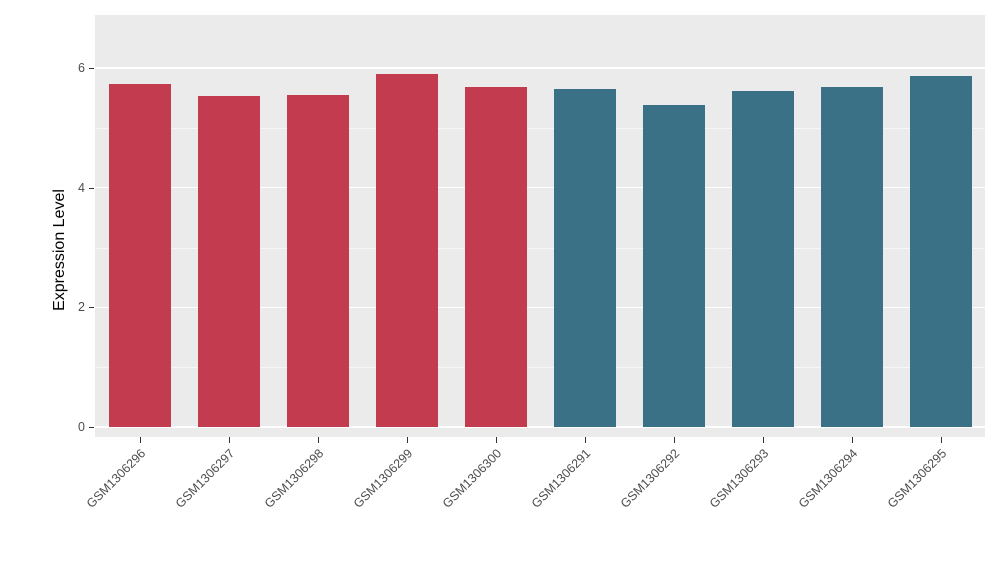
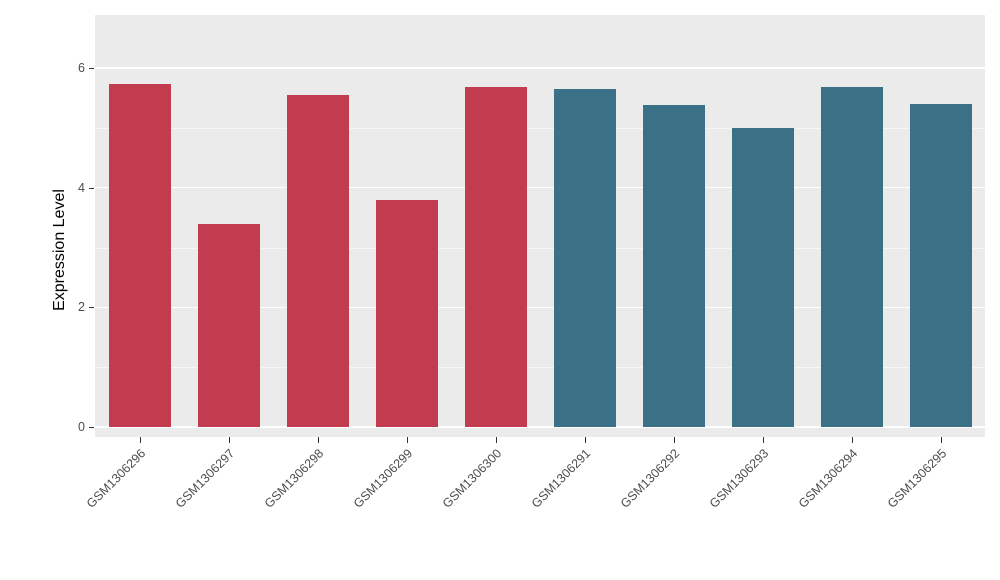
GSM1306297: 5.5 -> 3.4
GSM1306299: 5.9 -> 3.8
GSM1306293: 5.6 -> 5.0
GSM1306295: 5.9 -> 5.4
